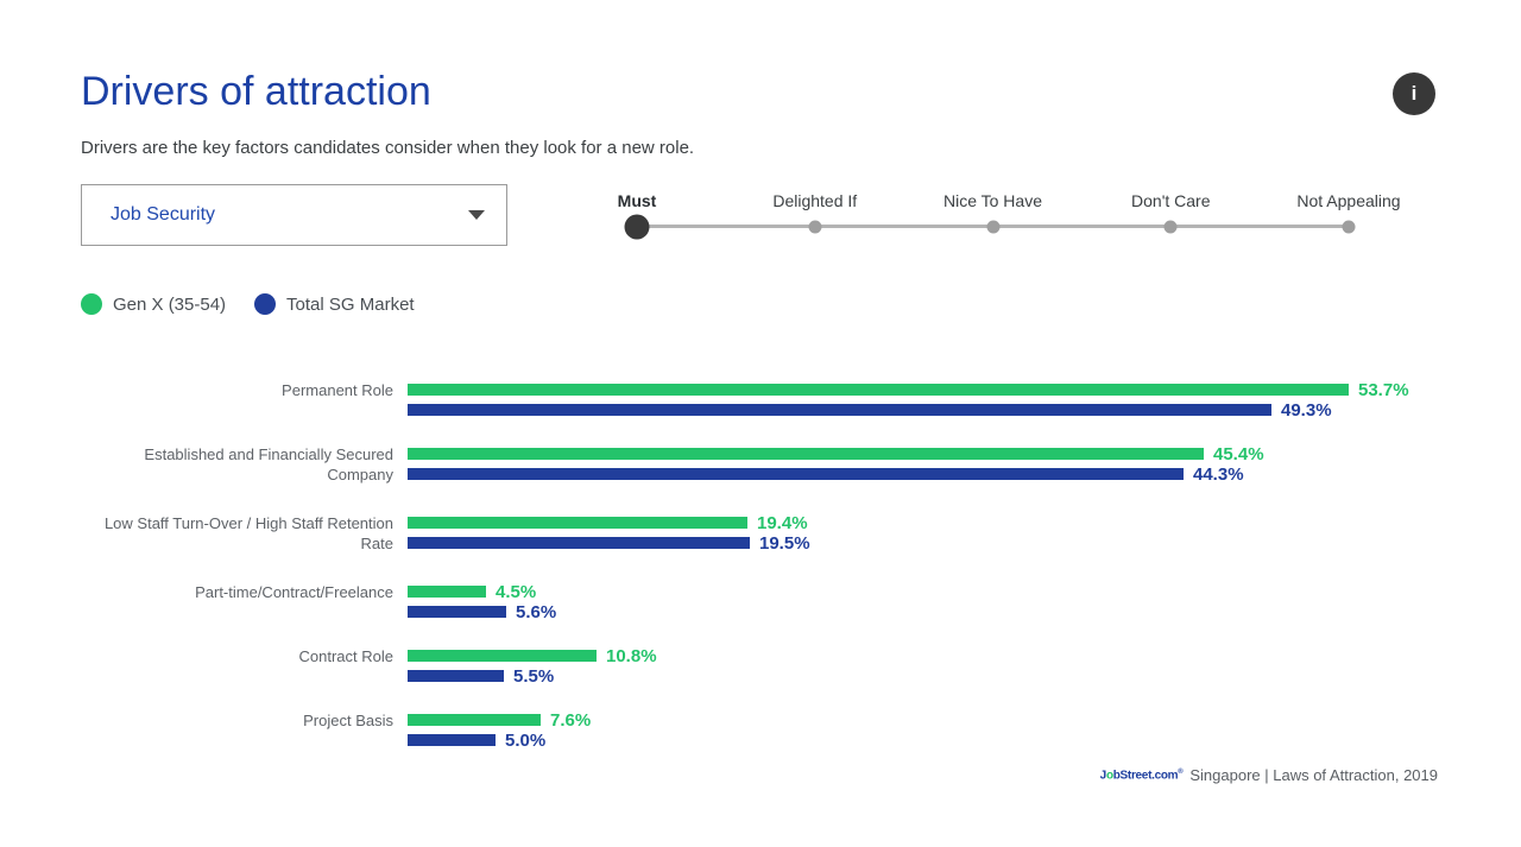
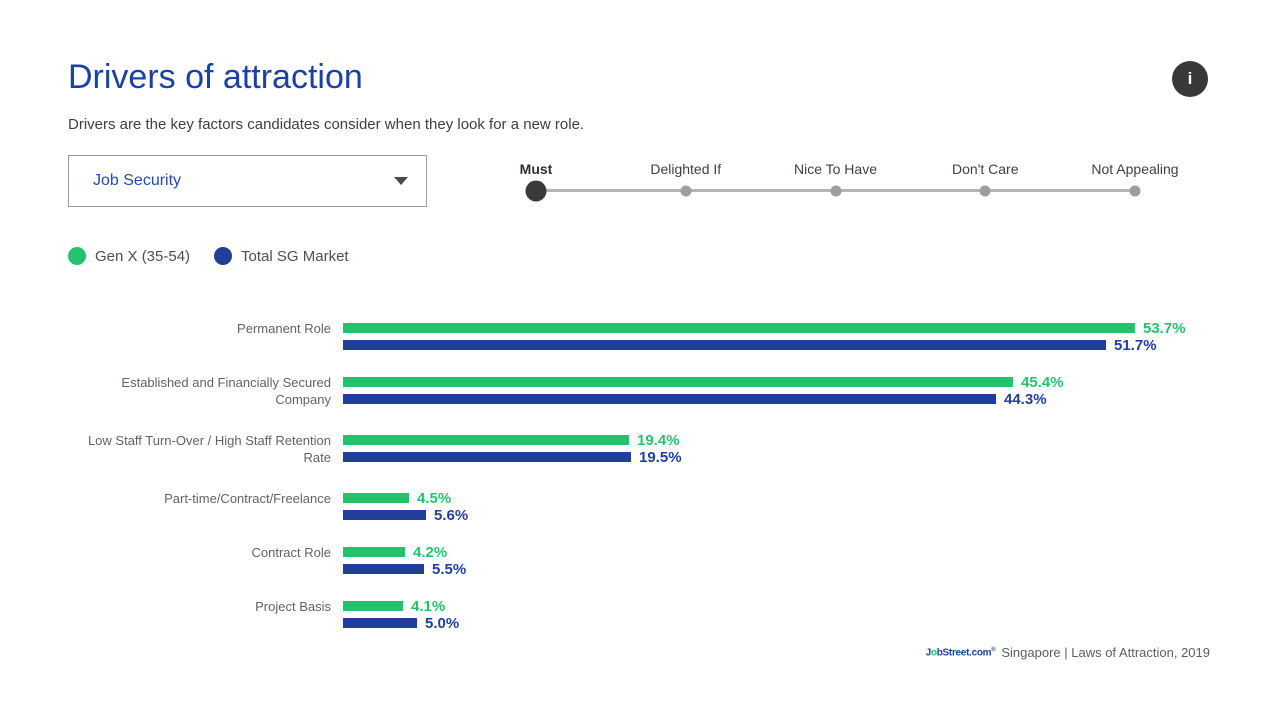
Total SG Market/Permanent Role: 49.3% -> 51.7%
Gen X (35-54)/Contract Role: 10.8% -> 4.2%
Gen X (35-54)/Project Basis: 7.6% -> 4.1%
